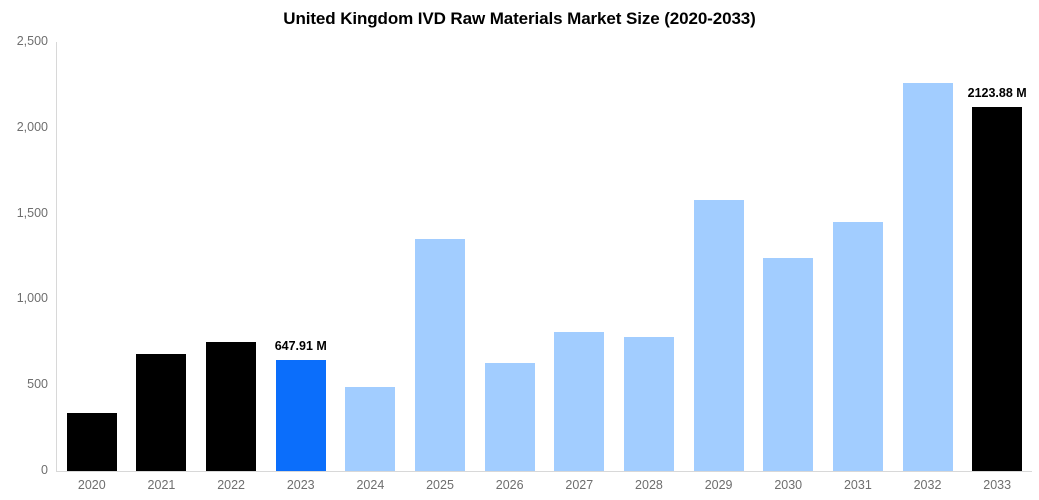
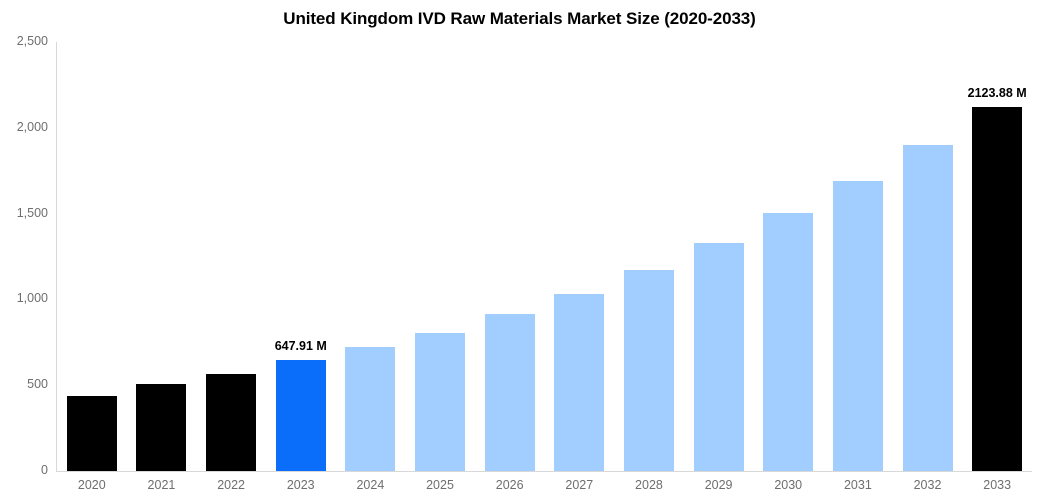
2020: 340 -> 440
2021: 680 -> 510
2022: 750 -> 560
2024: 490 -> 720
2025: 1350 -> 800
2026: 630 -> 910
2027: 810 -> 1030
2028: 780 -> 1170
2029: 1580 -> 1330
2030: 1240 -> 1500
2031: 1450 -> 1690
2032: 2260 -> 1900
